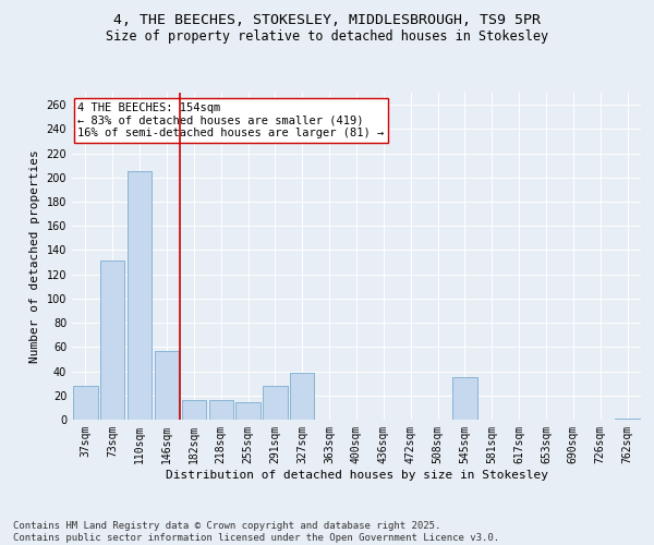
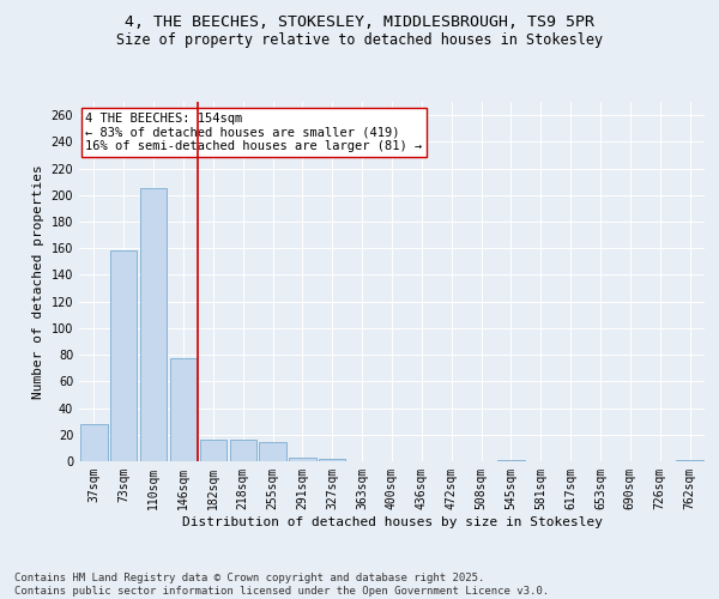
73sqm: 131 -> 158
146sqm: 57 -> 77
291sqm: 28 -> 3
327sqm: 39 -> 2
545sqm: 35 -> 1
